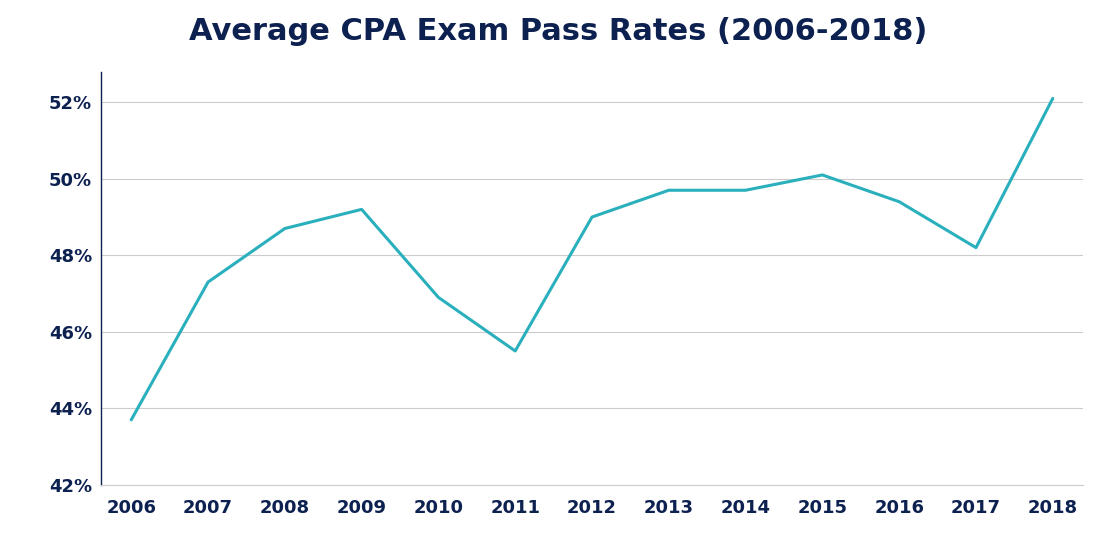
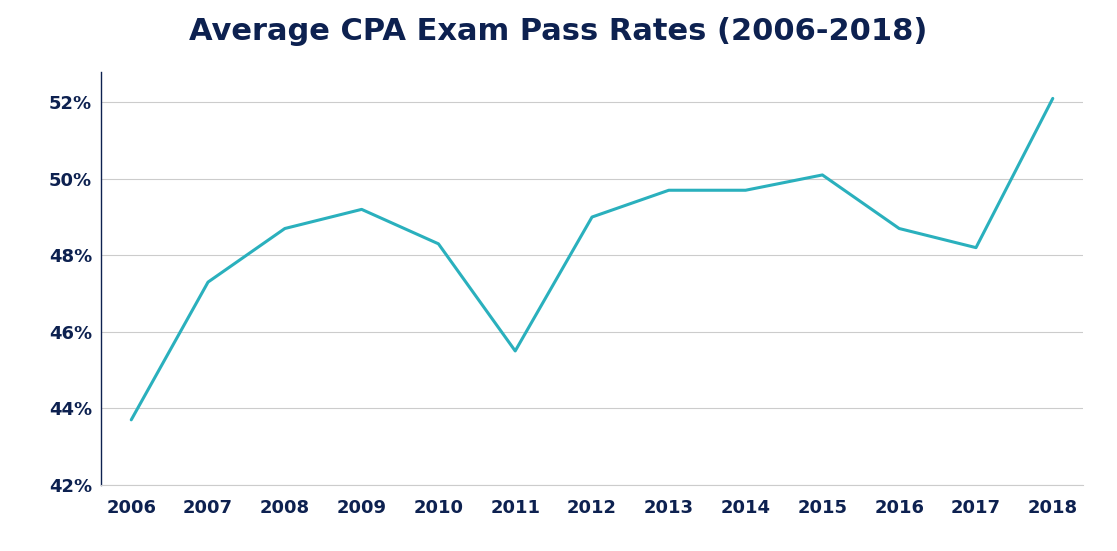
2010: 46.9% -> 48.3%
2016: 49.4% -> 48.7%
